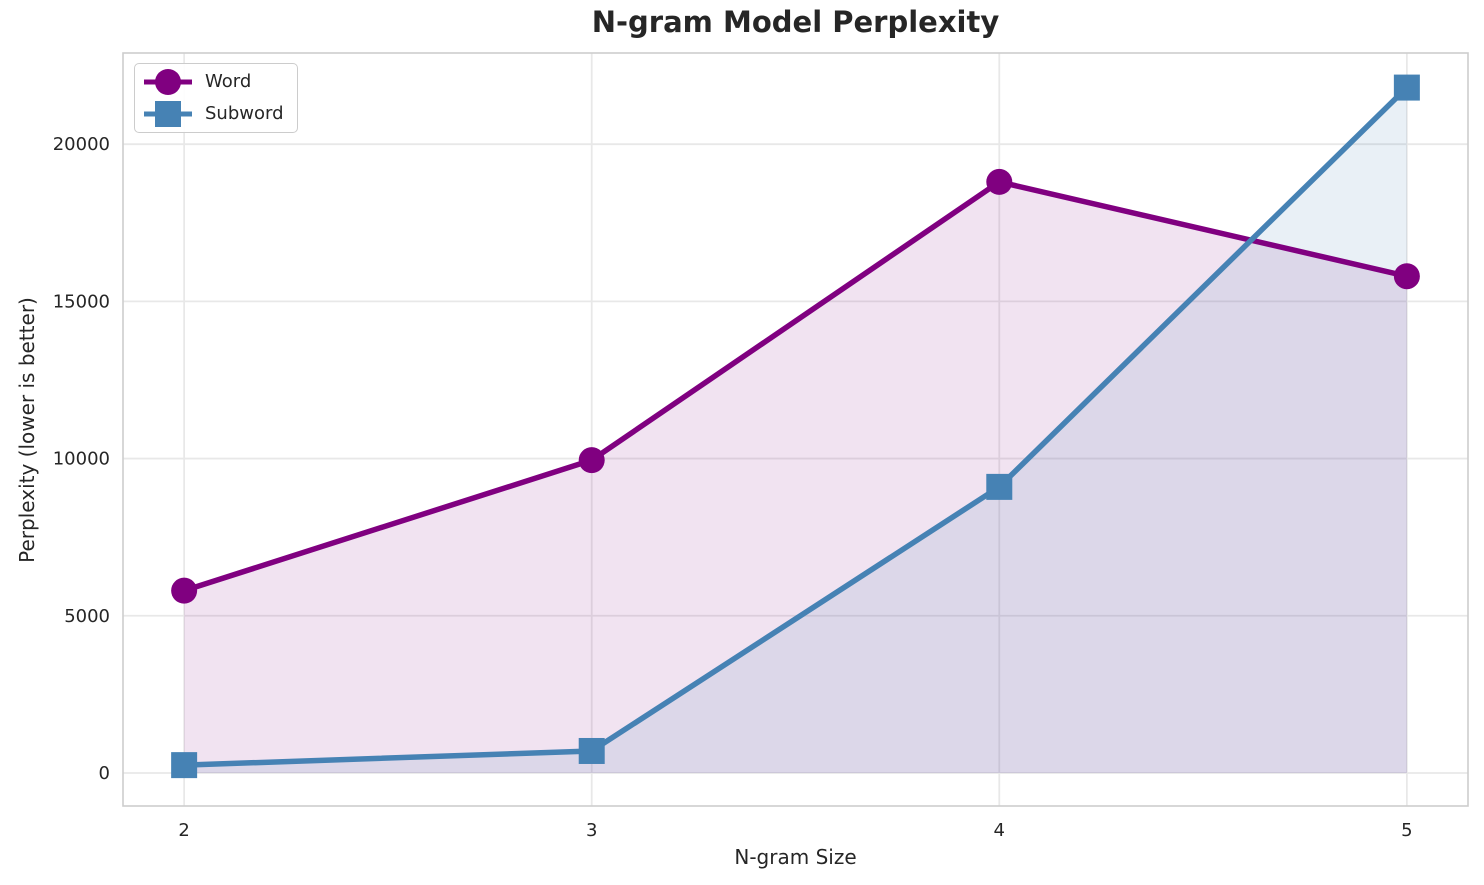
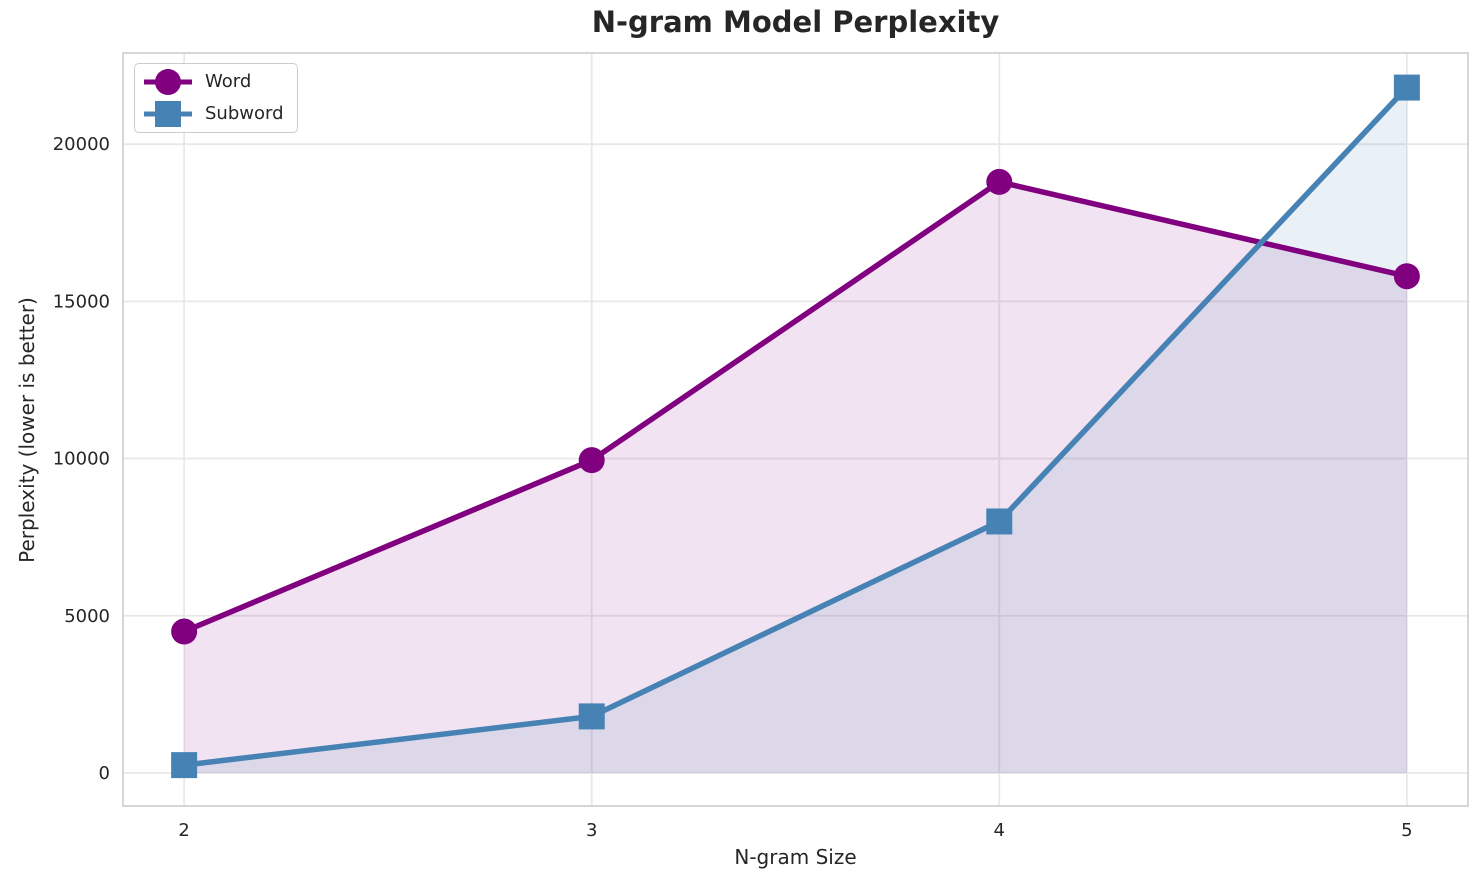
Word/2: 5800 -> 4500
Subword/3: 700 -> 1800
Subword/4: 9100 -> 8000
